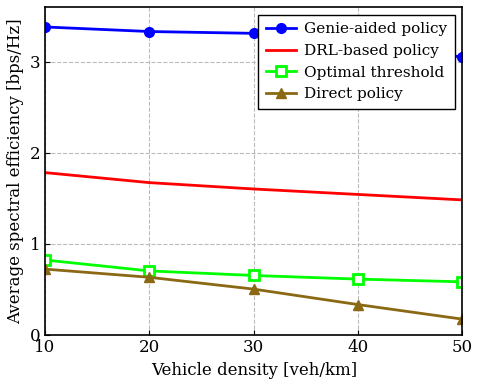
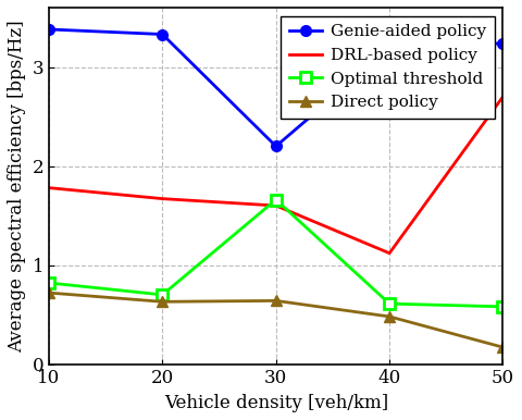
Genie-aided policy/30: 3.31 -> 2.20
Optimal threshold/30: 0.65 -> 1.66
Direct policy/30: 0.50 -> 0.64
DRL-based policy/40: 1.54 -> 1.12
Direct policy/40: 0.33 -> 0.48
Genie-aided policy/50: 3.05 -> 3.24
DRL-based policy/50: 1.48 -> 2.70
